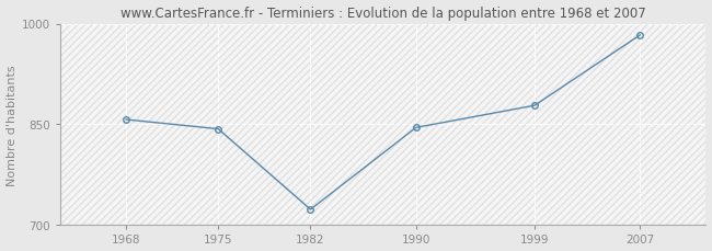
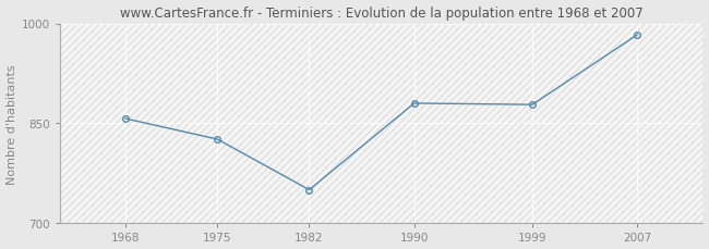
1975: 843 -> 826
1982: 723 -> 750
1990: 845 -> 880
